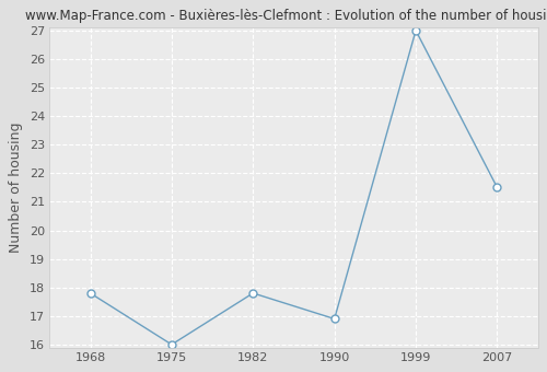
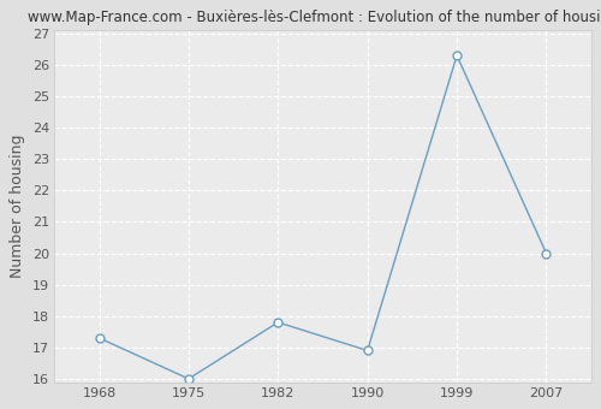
1968: 17.8 -> 17.3
1999: 27.0 -> 26.3
2007: 21.5 -> 20.0
